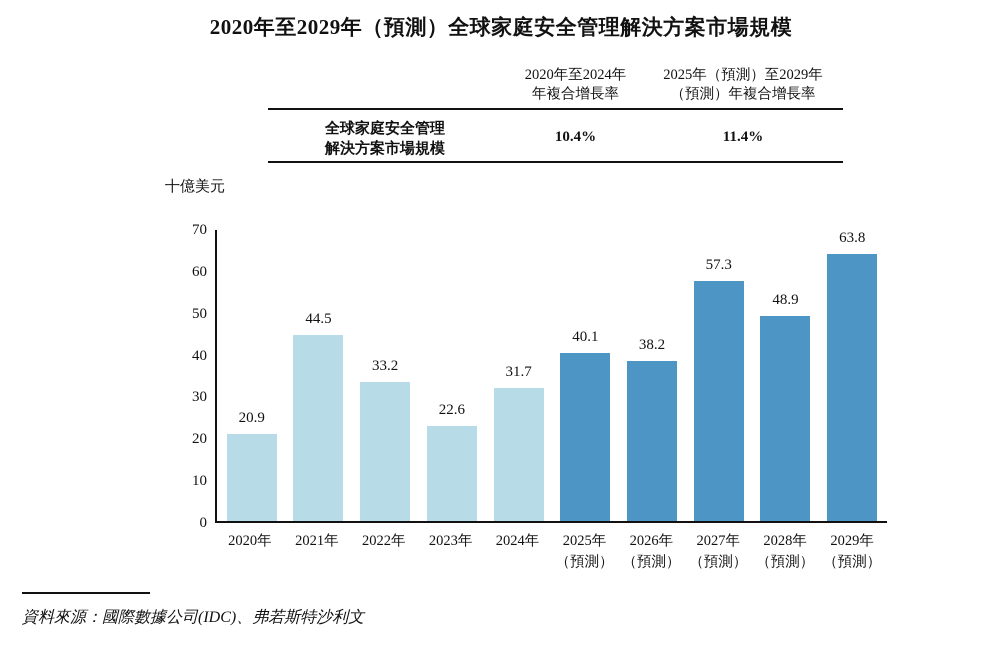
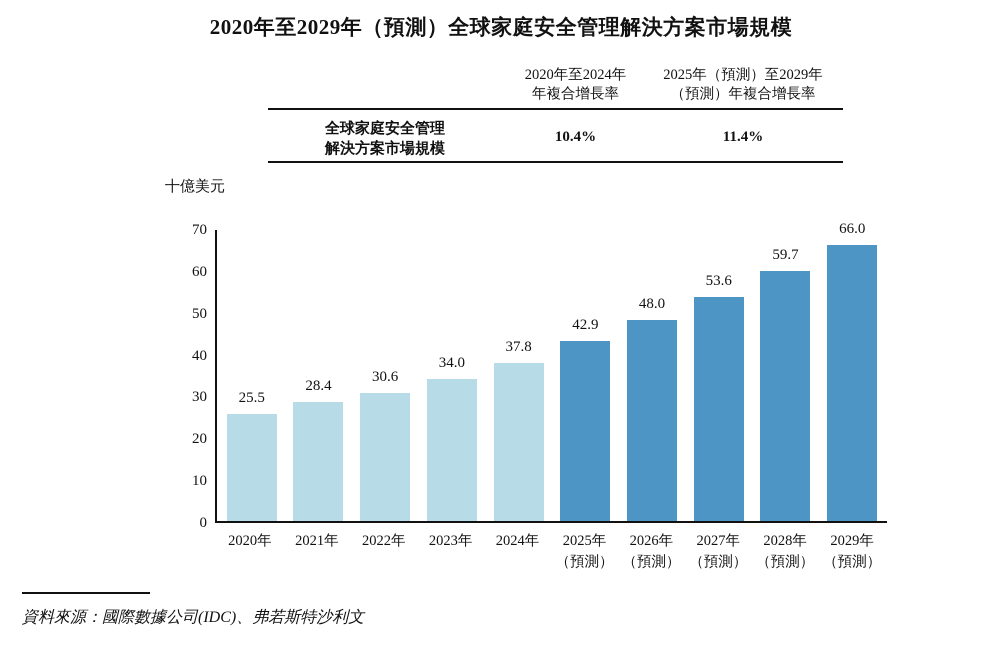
2020年: 20.9 -> 25.5
2021年: 44.5 -> 28.4
2022年: 33.2 -> 30.6
2023年: 22.6 -> 34.0
2024年: 31.7 -> 37.8
2025年: 40.1 -> 42.9
2026年: 38.2 -> 48.0
2027年: 57.3 -> 53.6
2028年: 48.9 -> 59.7
2029年: 63.8 -> 66.0
